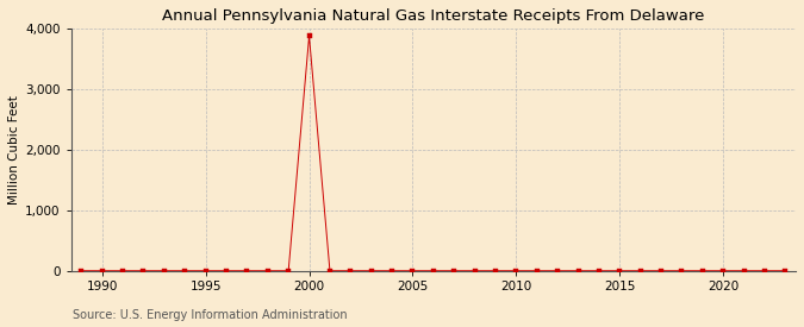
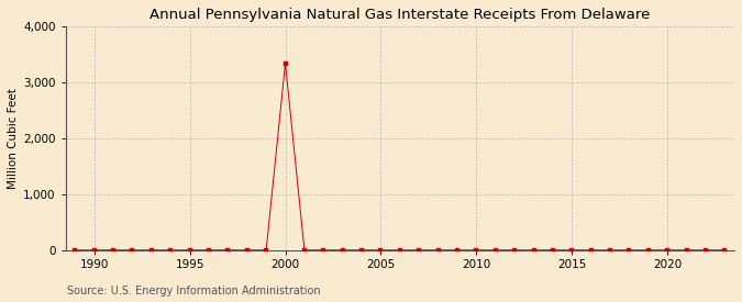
2000: 3,880 -> 3,340
